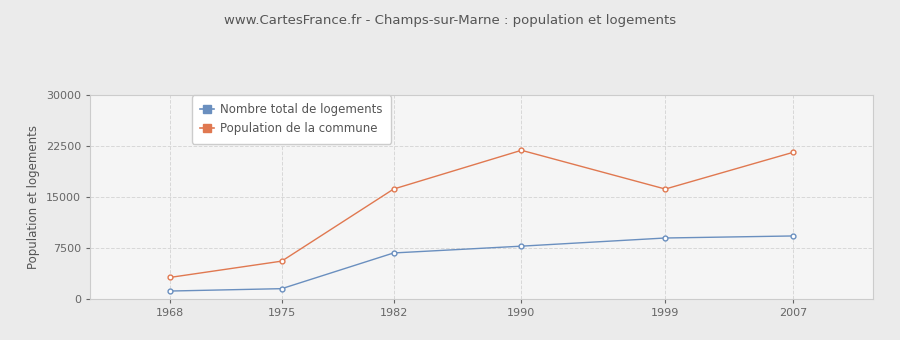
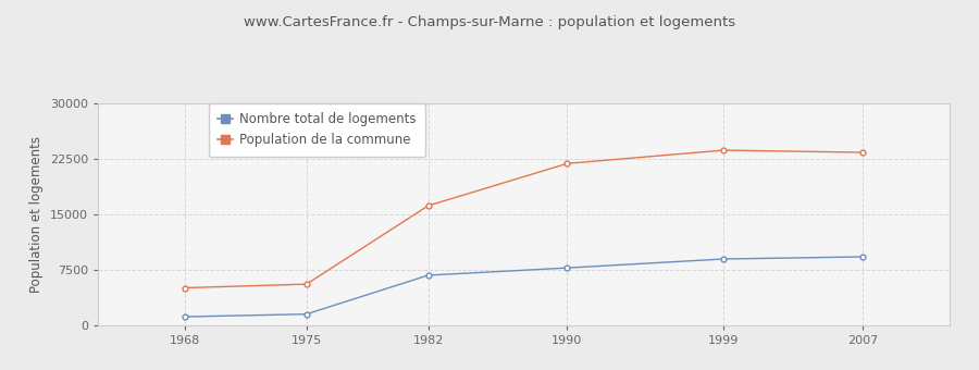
Population de la commune/1968: 3200 -> 5100
Population de la commune/1999: 16200 -> 23700
Population de la commune/2007: 21600 -> 23400
